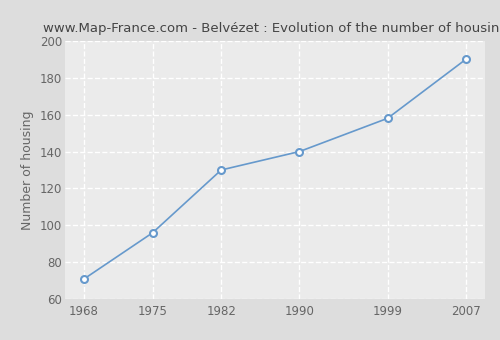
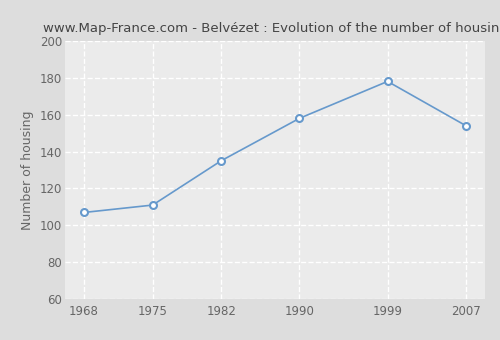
1968: 71 -> 107
1975: 96 -> 111
1982: 130 -> 135
1990: 140 -> 158
1999: 158 -> 178
2007: 190 -> 154
